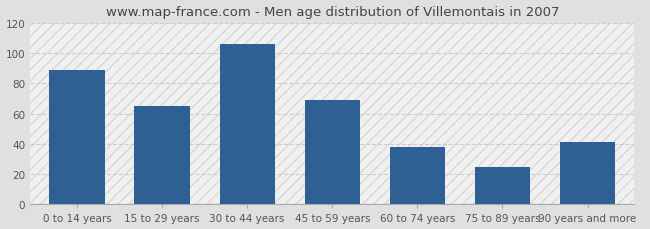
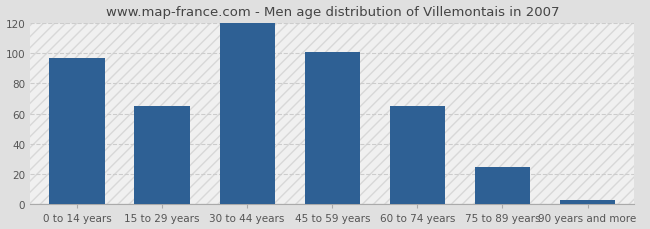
0 to 14 years: 89 -> 97
30 to 44 years: 106 -> 120
45 to 59 years: 69 -> 101
60 to 74 years: 38 -> 65
90 years and more: 41 -> 3
